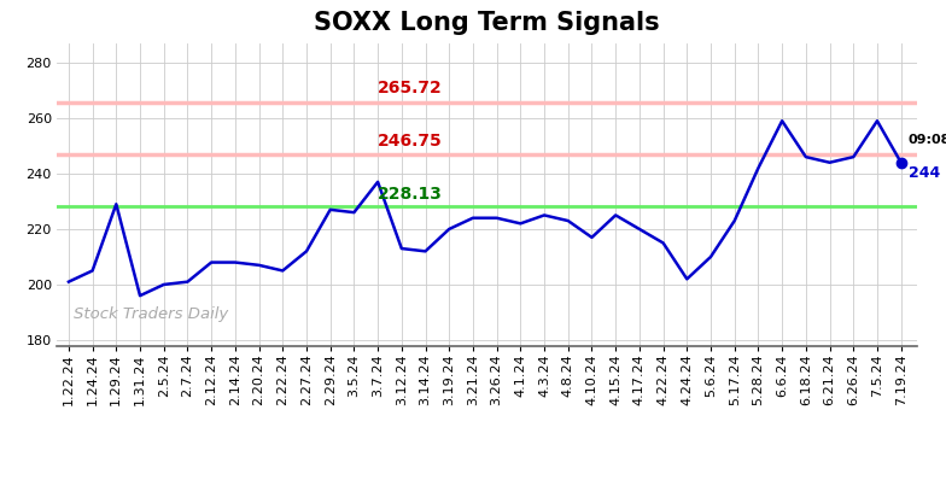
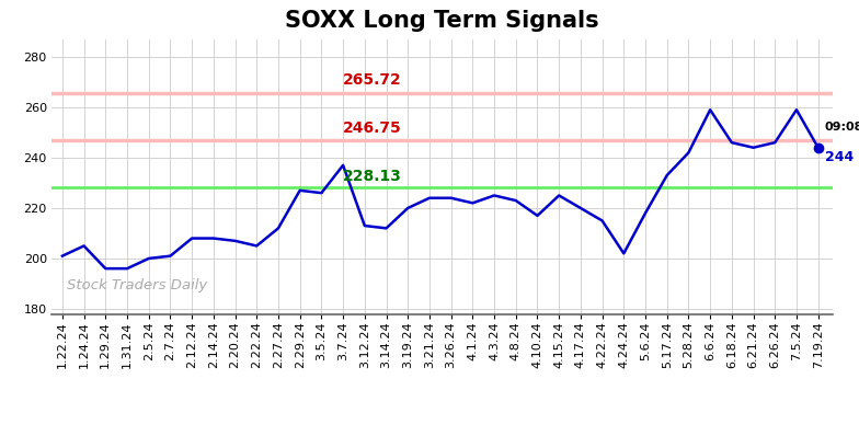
1.29.24: 229 -> 196
5.6.24: 210 -> 218
5.17.24: 223 -> 233
